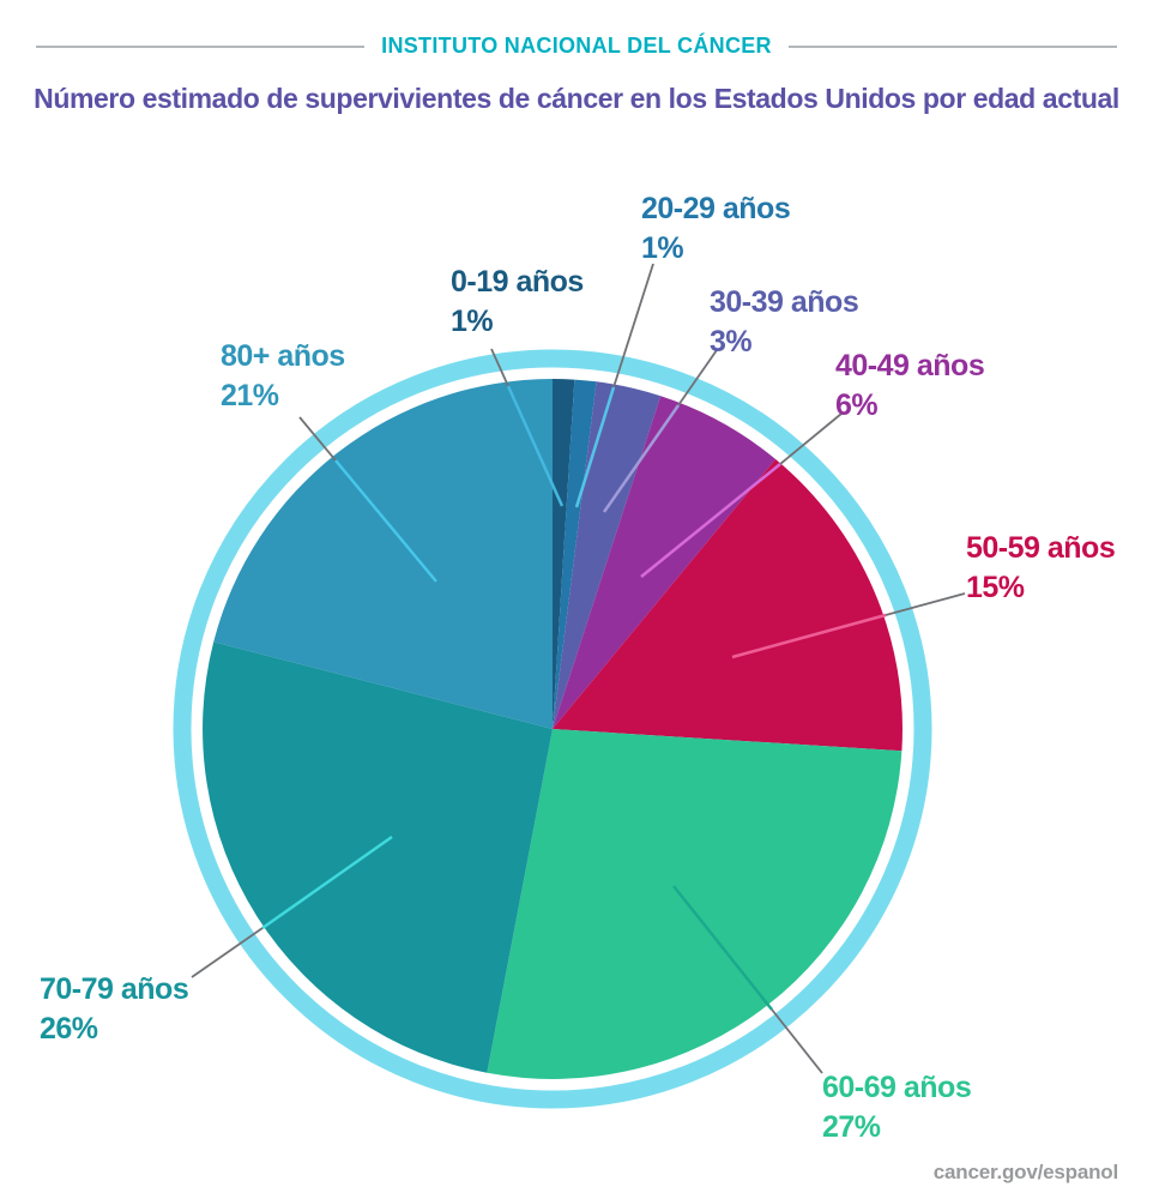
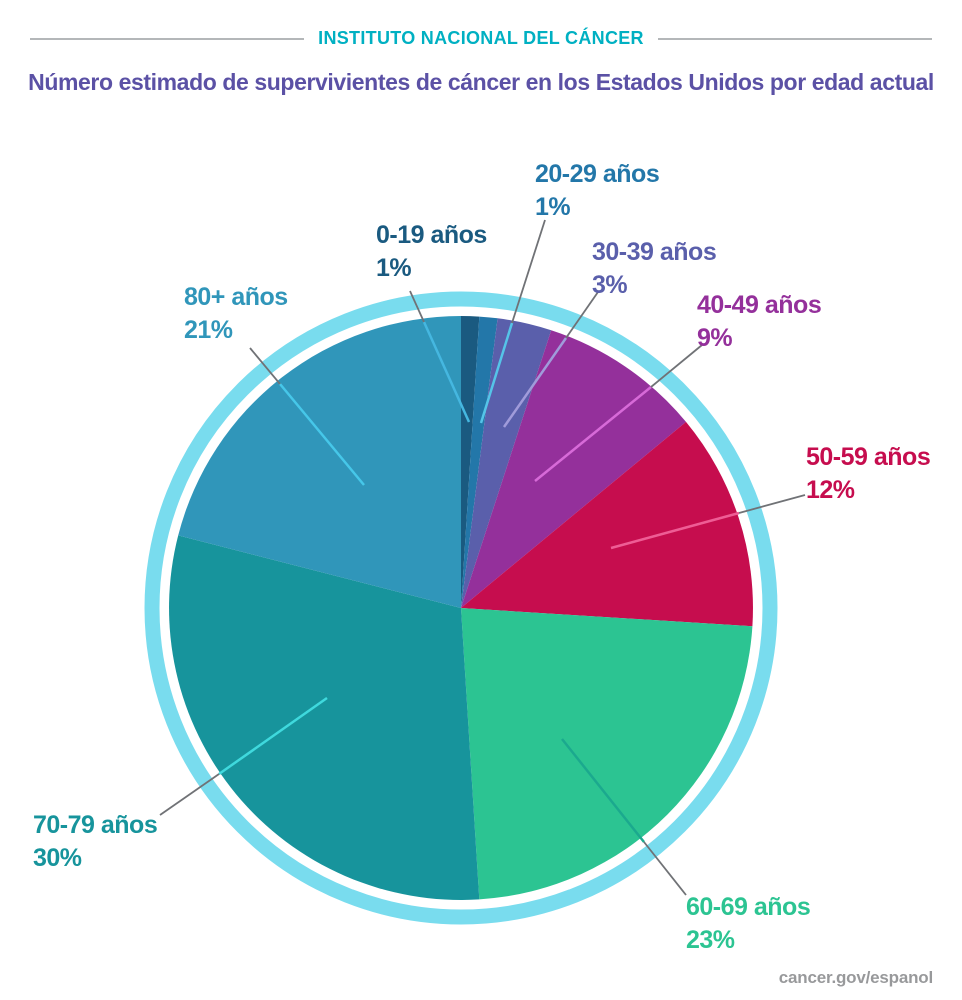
40-49 años: 6% -> 9%
50-59 años: 15% -> 12%
60-69 años: 27% -> 23%
70-79 años: 26% -> 30%
